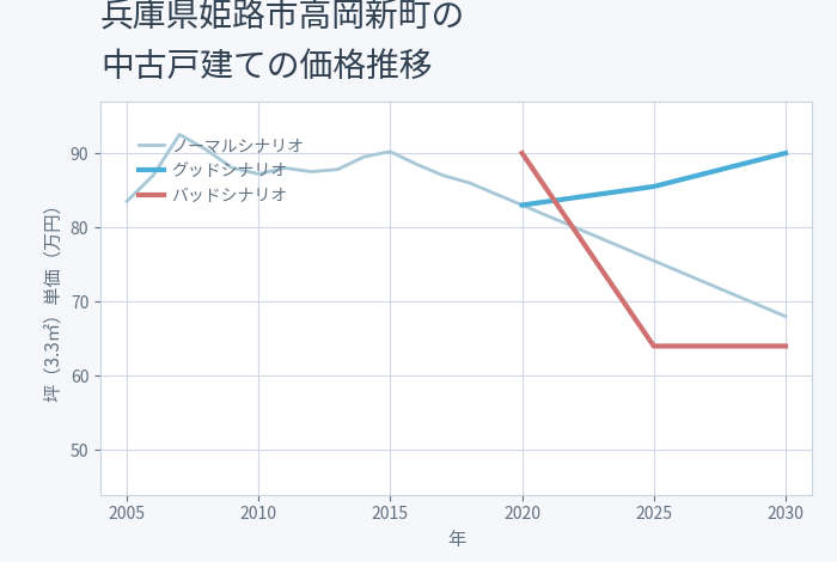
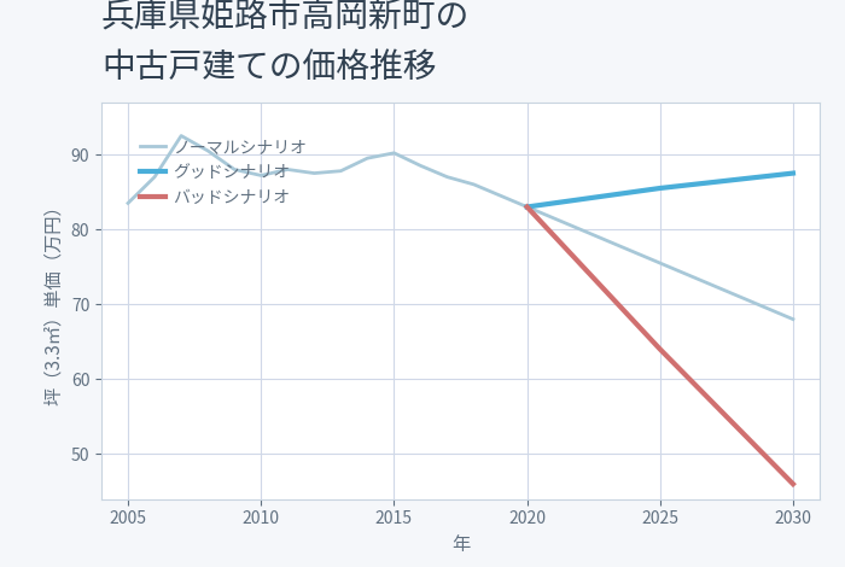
バッドシナリオ/2020: 90 -> 83
グッドシナリオ/2030: 90.0 -> 87.5
バッドシナリオ/2030: 64 -> 46
